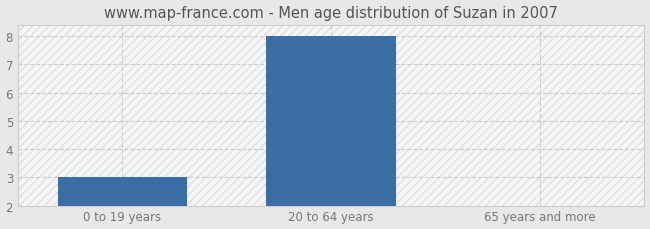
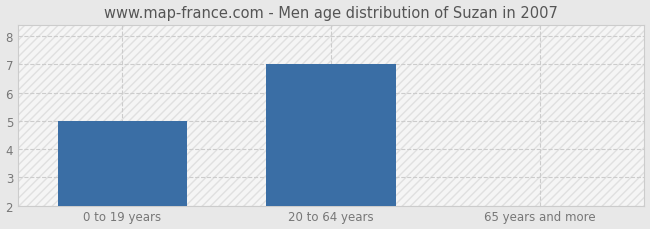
0 to 19 years: 3.00 -> 5.00
20 to 64 years: 8.00 -> 7.00
